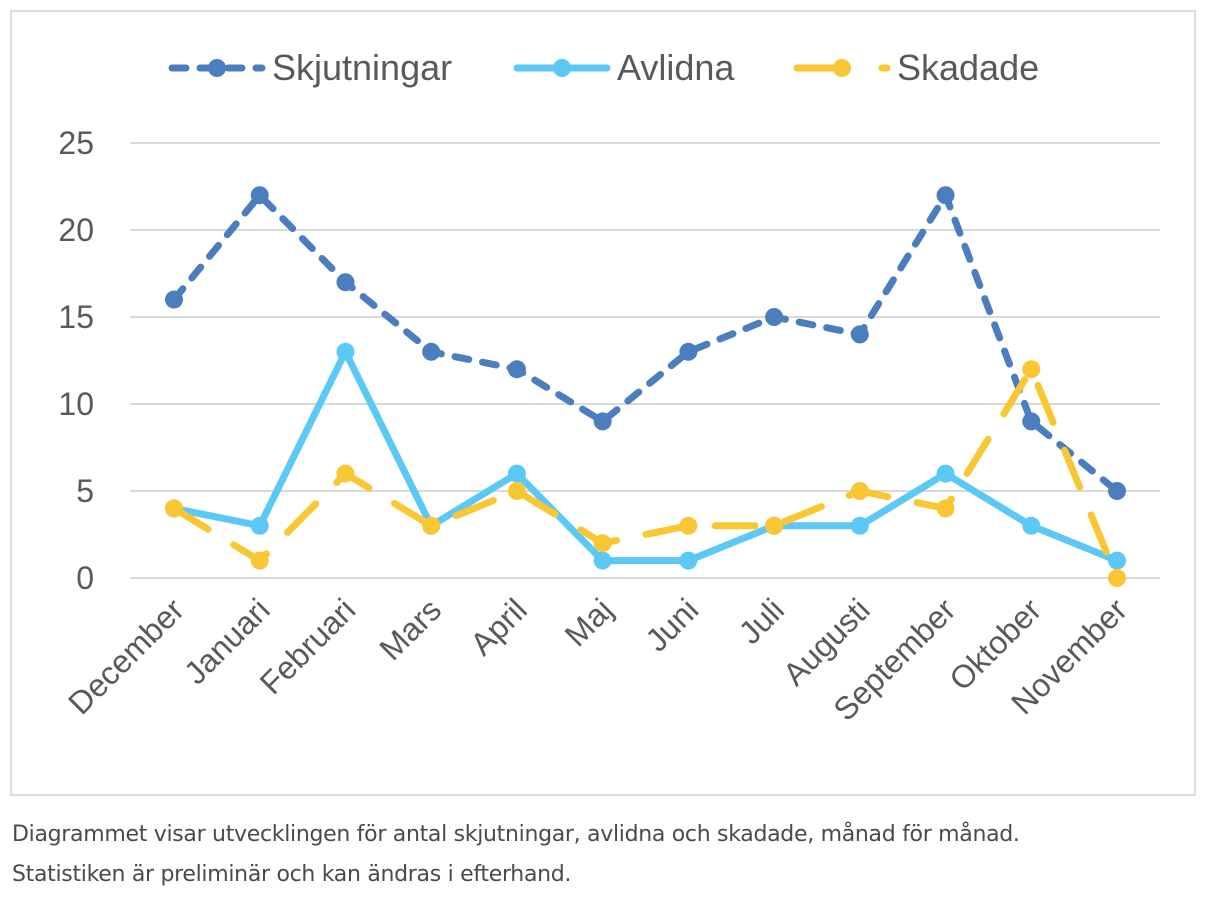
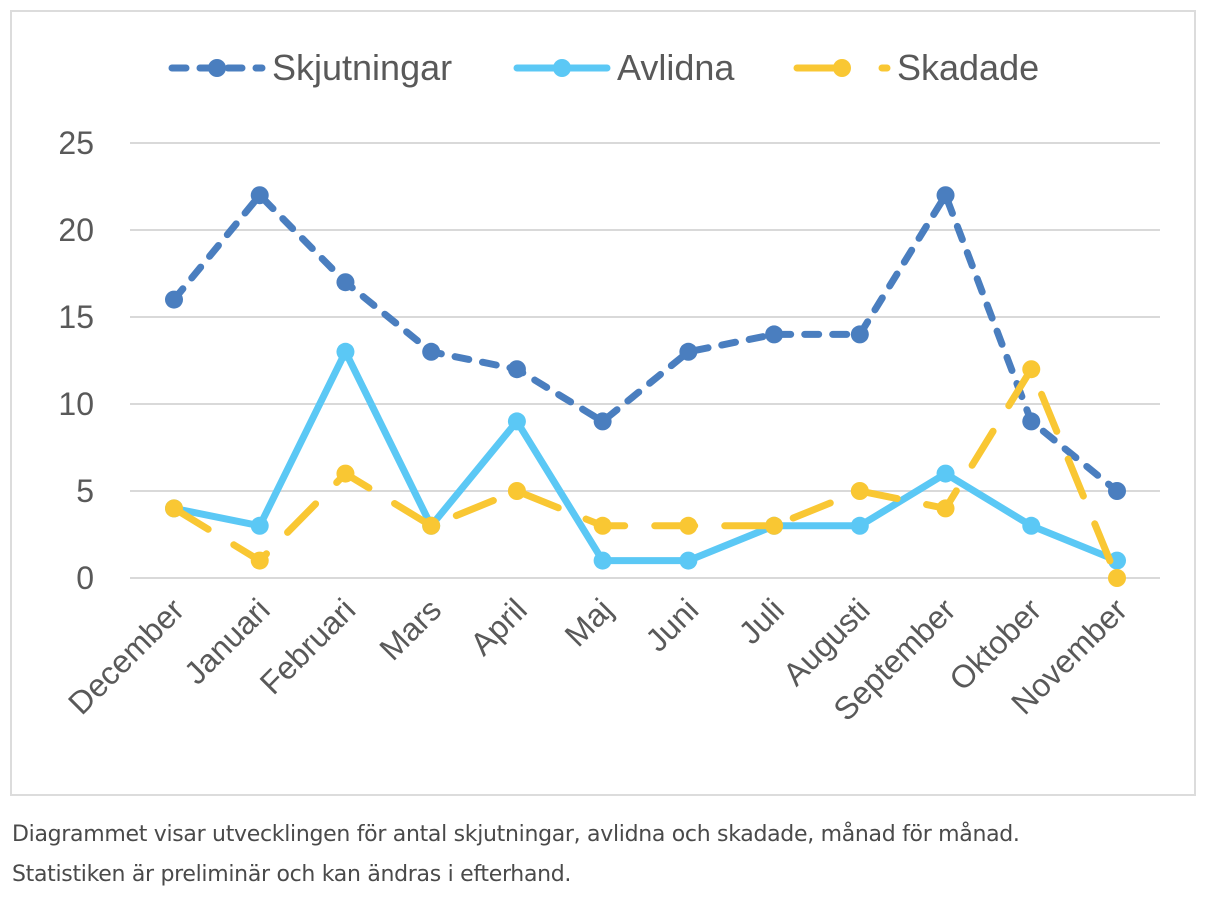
Avlidna/April: 6 -> 9
Skadade/Maj: 2 -> 3
Skjutningar/Juli: 15 -> 14
